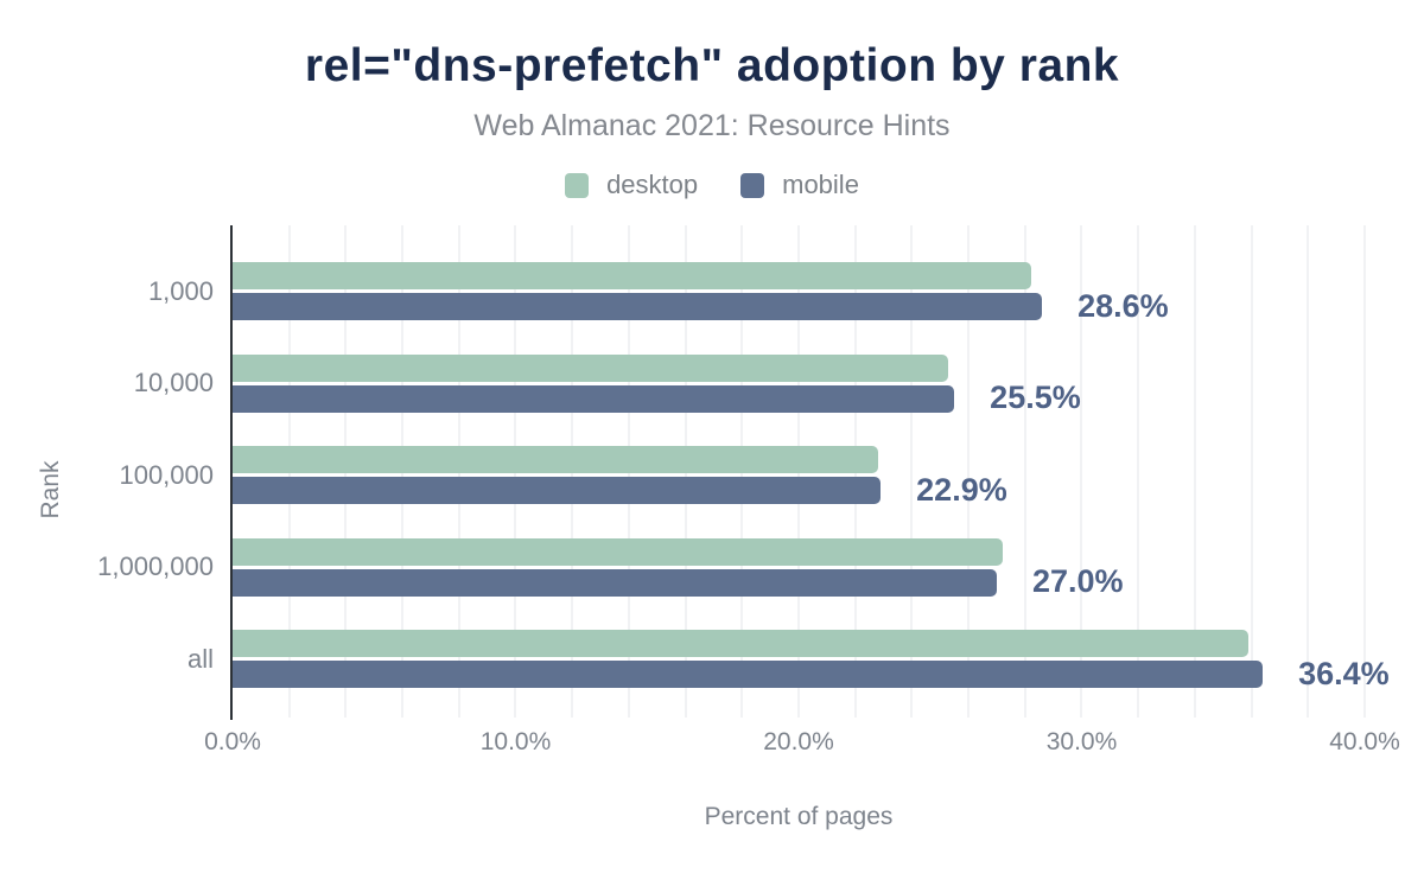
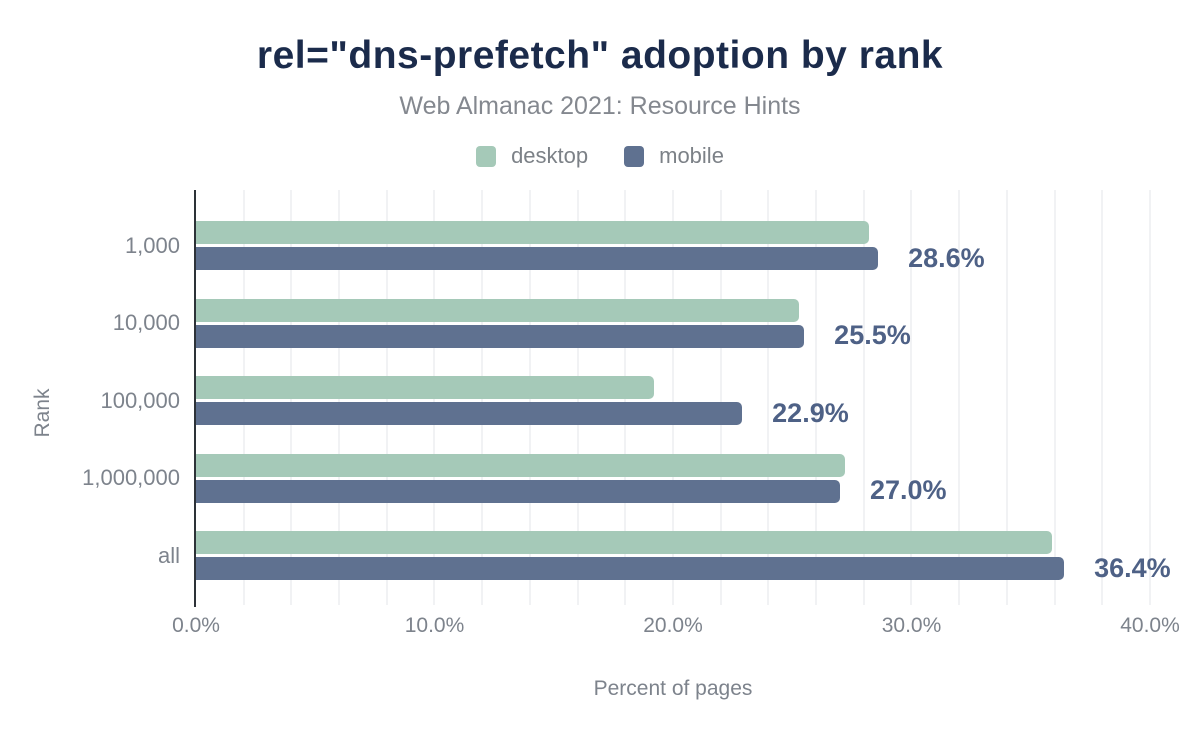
desktop/100,000: 22.8% -> 19.2%
